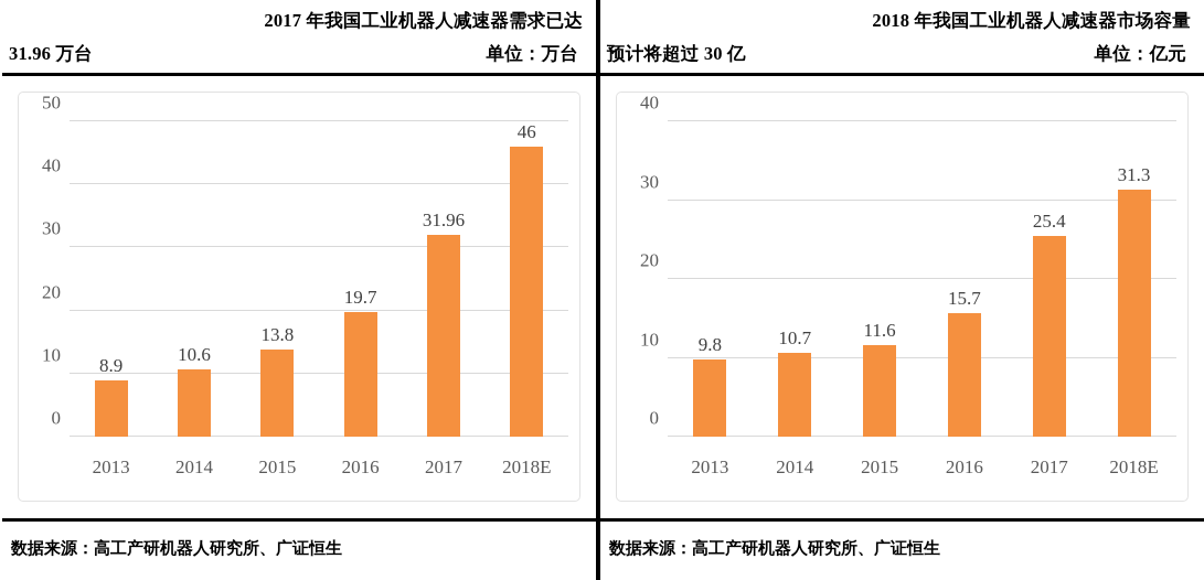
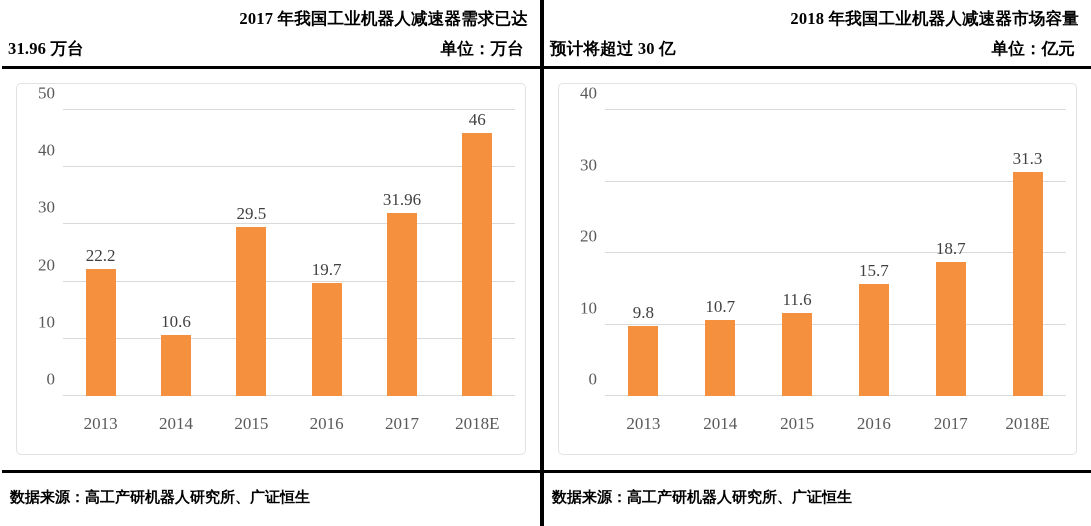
2017 年我国工业机器人减速器需求已达 31.96 万台/2013: 8.9 -> 22.2
2017 年我国工业机器人减速器需求已达 31.96 万台/2015: 13.8 -> 29.5
2018 年我国工业机器人减速器市场容量预计将超过 30 亿/2017: 25.4 -> 18.7
